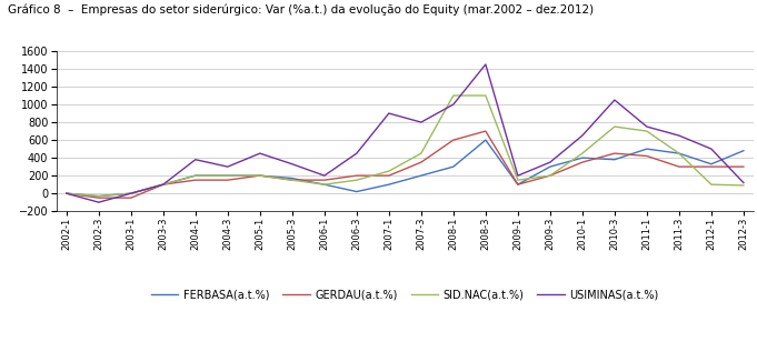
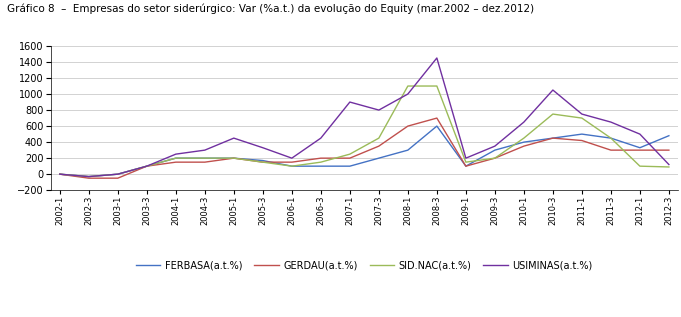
USIMINAS(a.t.%)/2002-3: -100 -> -30
USIMINAS(a.t.%)/2004-1: 380 -> 250
FERBASA(a.t.%)/2006-3: 20 -> 100
FERBASA(a.t.%)/2010-3: 380 -> 450
